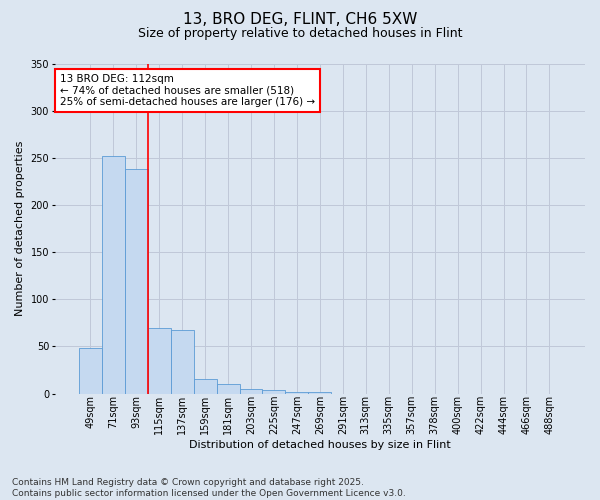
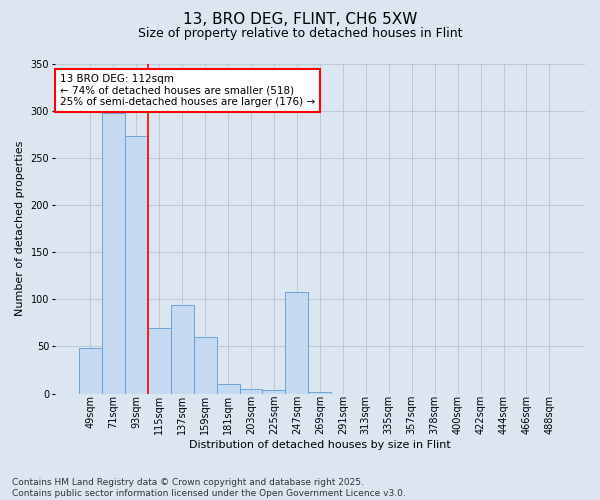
71sqm: 252 -> 298
93sqm: 238 -> 274
137sqm: 67 -> 94
159sqm: 15 -> 60
247sqm: 2 -> 108
